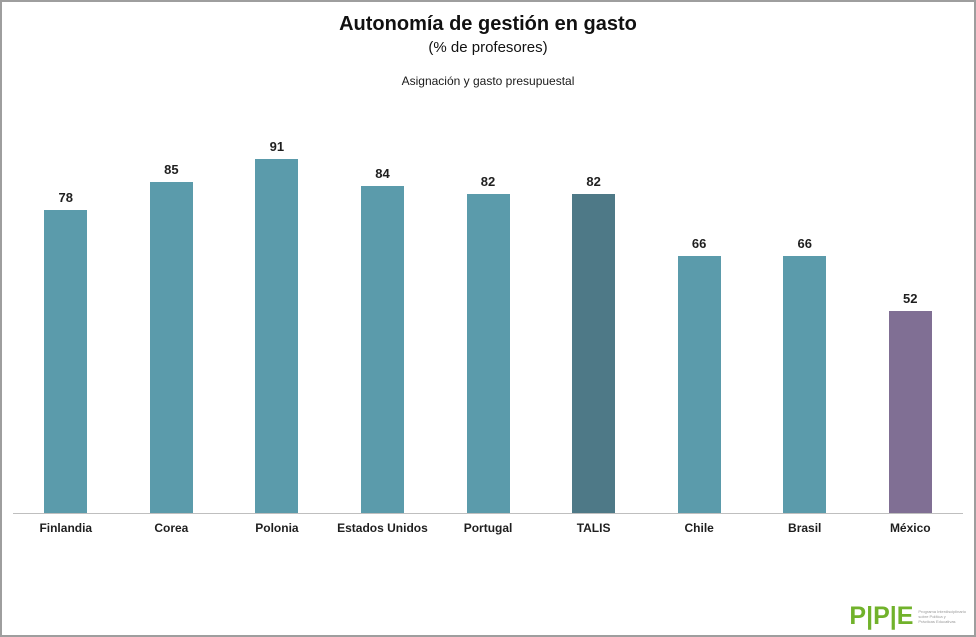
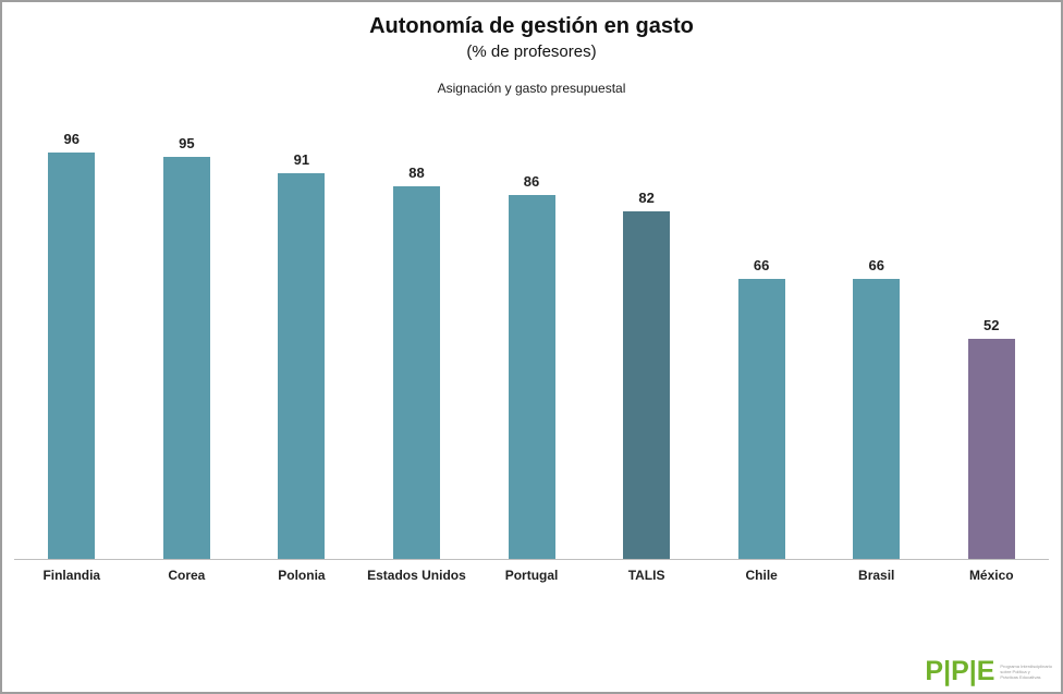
Finlandia: 78 -> 96
Corea: 85 -> 95
Estados Unidos: 84 -> 88
Portugal: 82 -> 86
